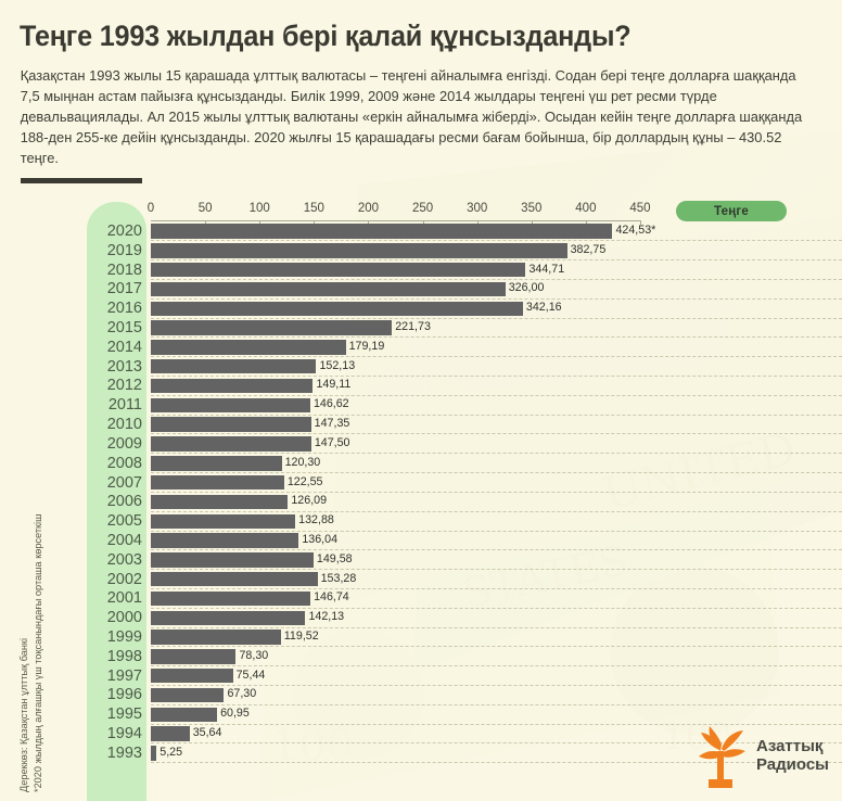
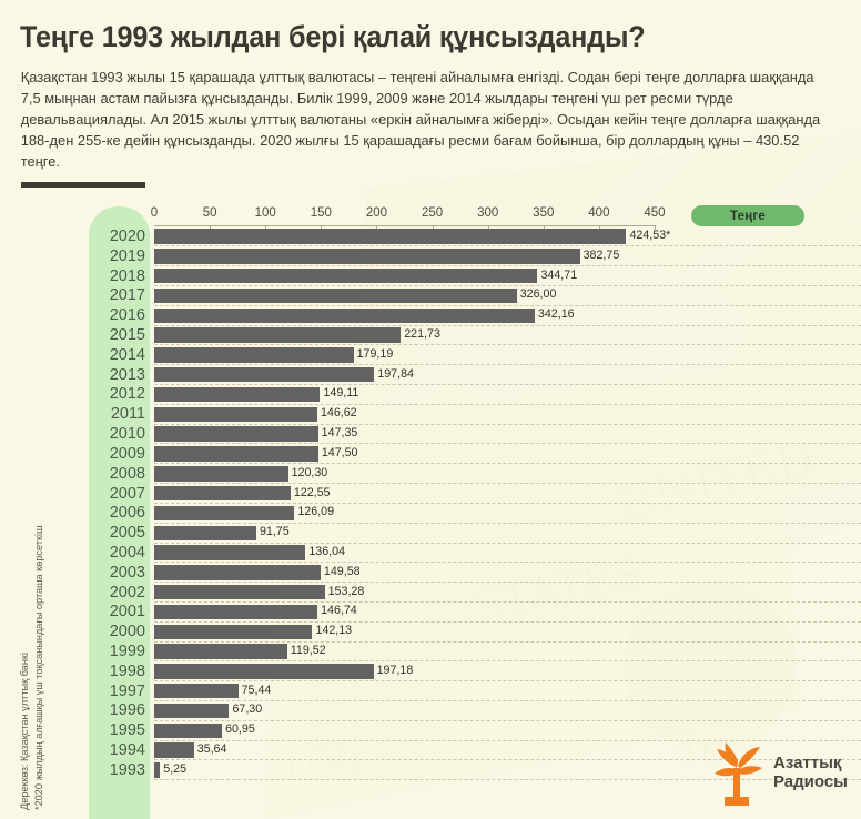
2013: 152,13 -> 197,84
2005: 132,88 -> 91,75
1998: 78,30 -> 197,18
